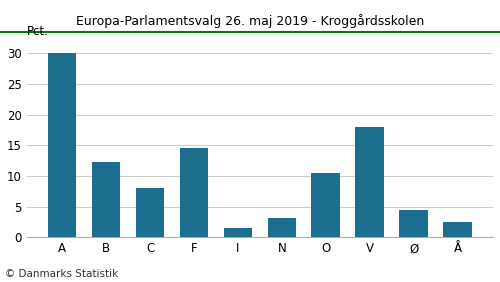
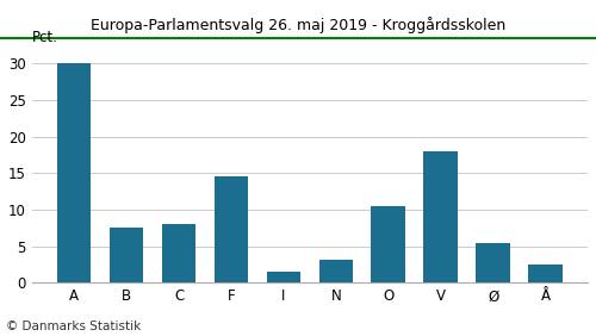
B: 12.2 -> 7.5
Ø: 4.4 -> 5.5
